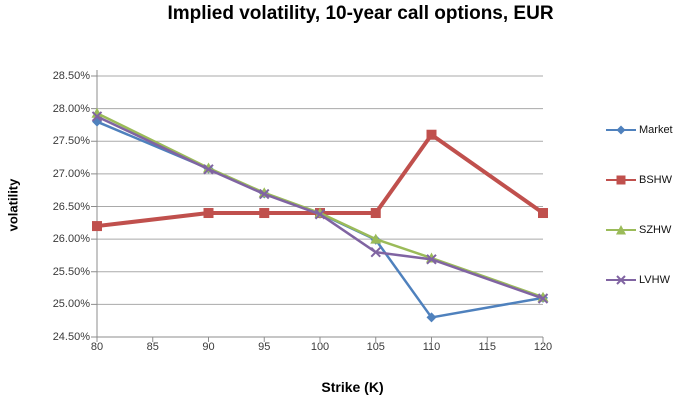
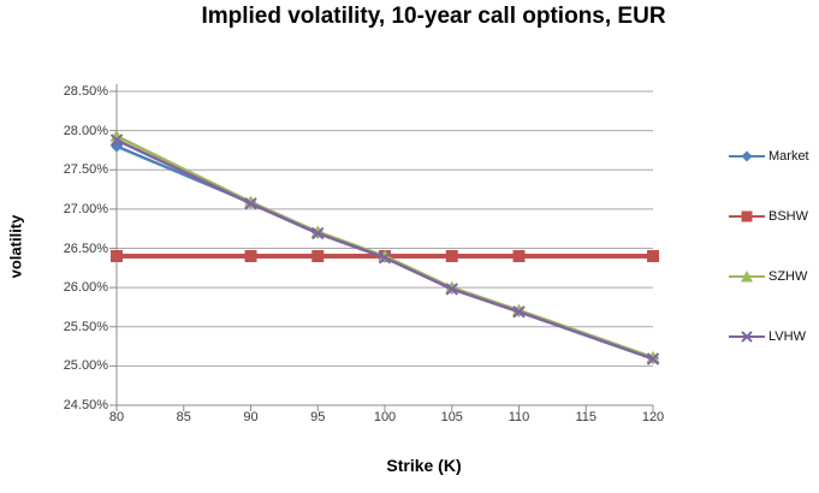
BSHW/80: 26.2% -> 26.4%
LVHW/105: 25.8% -> 26.0%
Market/110: 24.8% -> 25.7%
BSHW/110: 27.6% -> 26.4%
